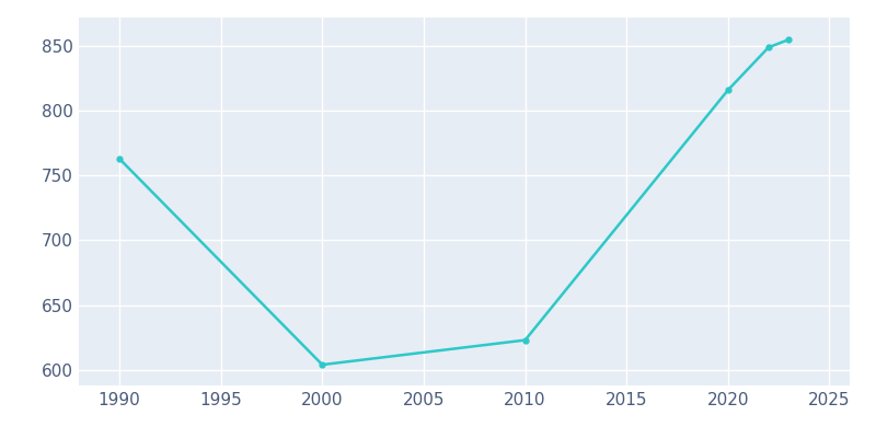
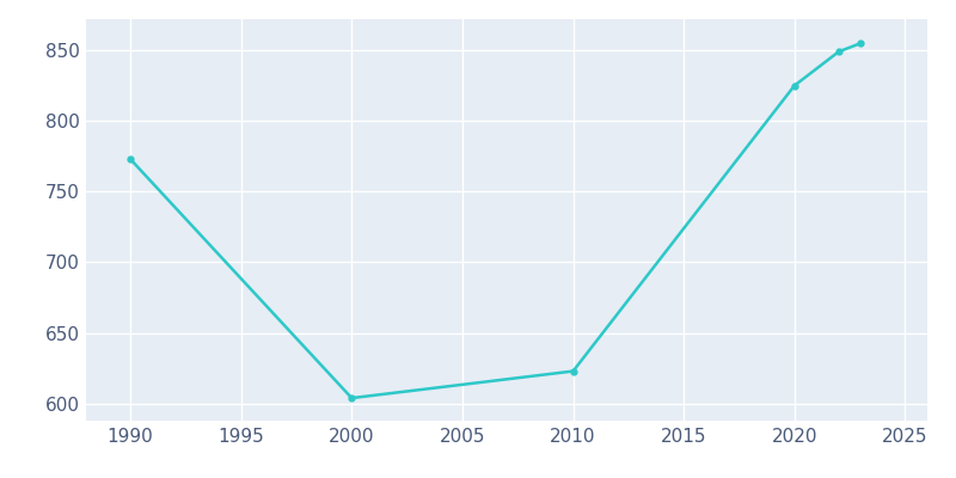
1990: 763 -> 773
2020: 816 -> 825
